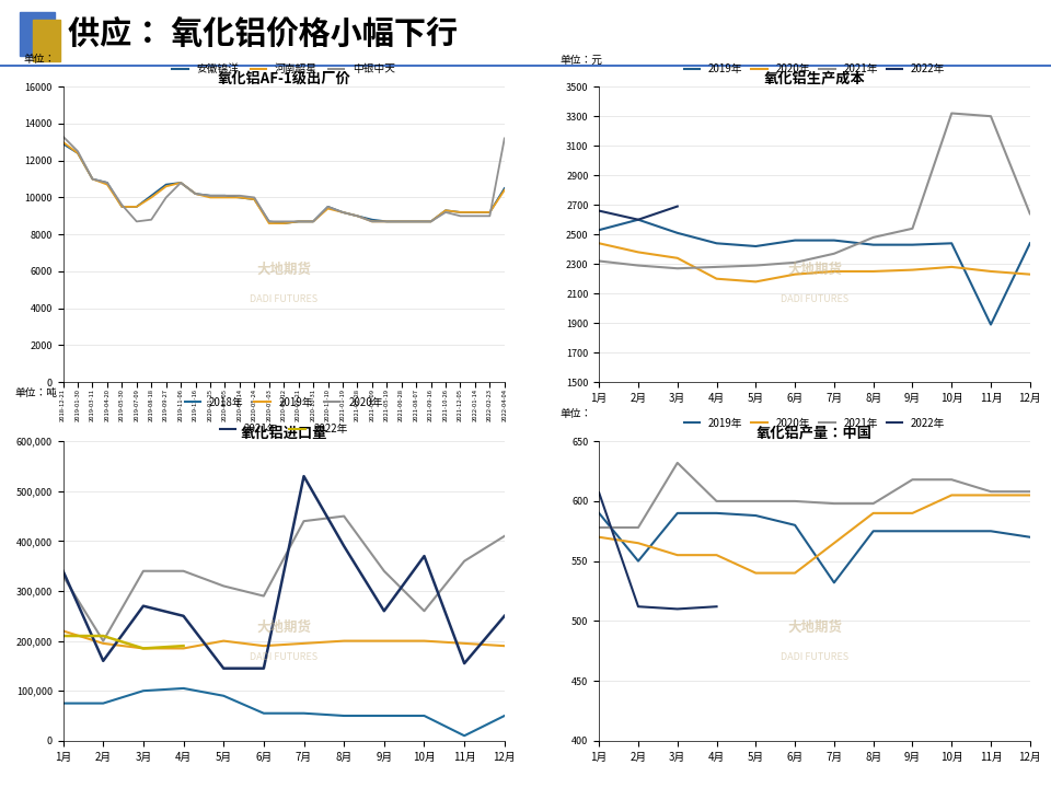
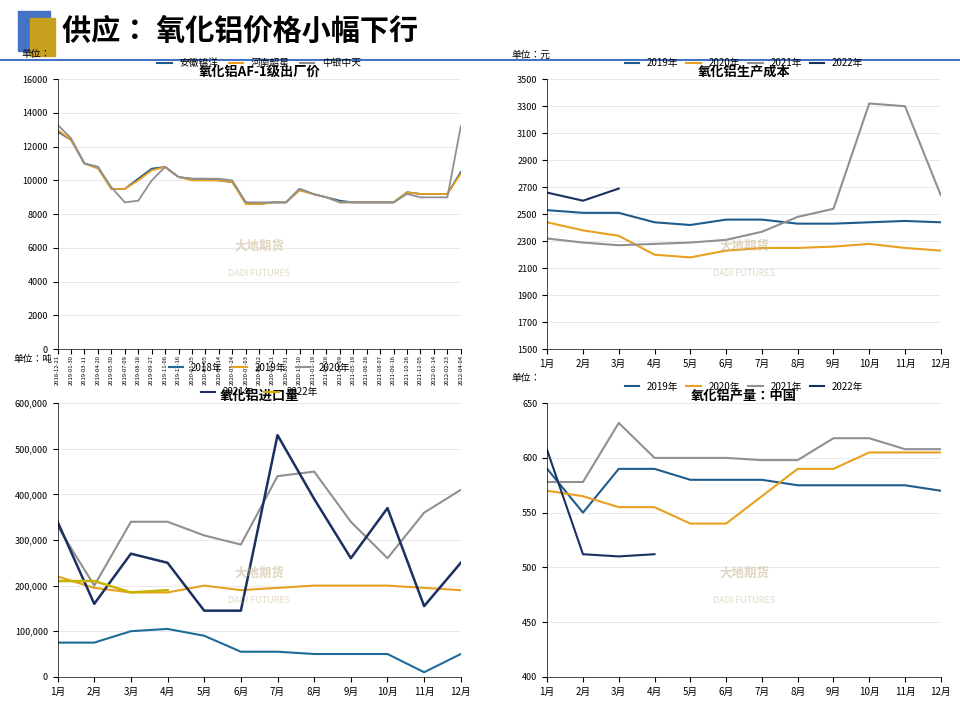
氧化铝生产成本/2019年/2月: 2600 -> 2510
氧化铝生产成本/2019年/11月: 1890 -> 2450
氧化铝产量：中国/2019年/5月: 588 -> 580
氧化铝产量：中国/2019年/7月: 532 -> 580
